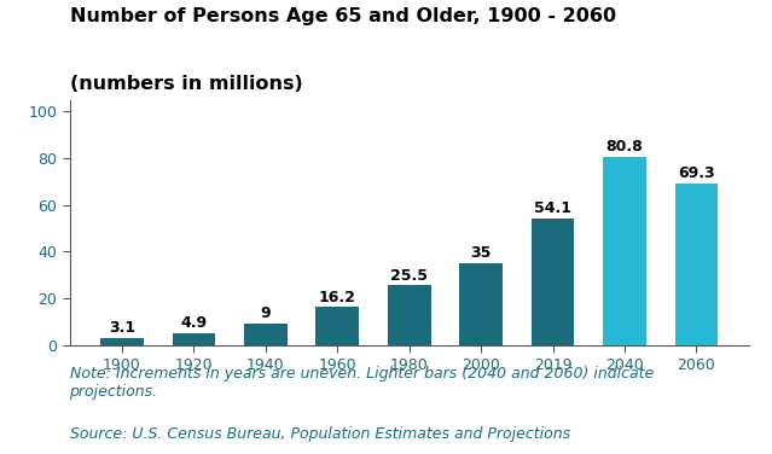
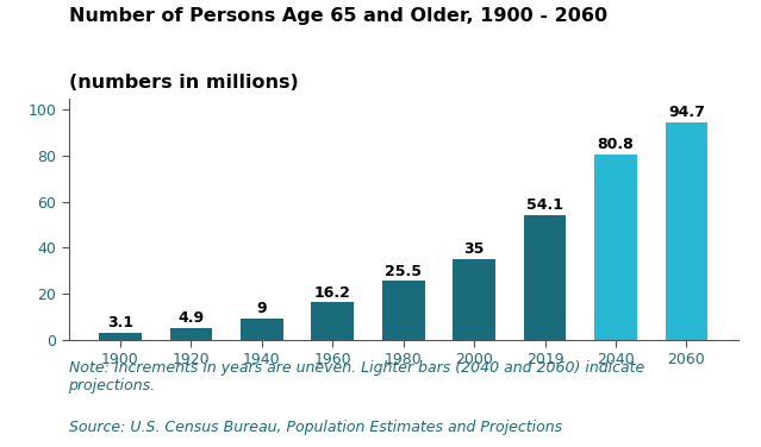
2060: 69.3 -> 94.7
